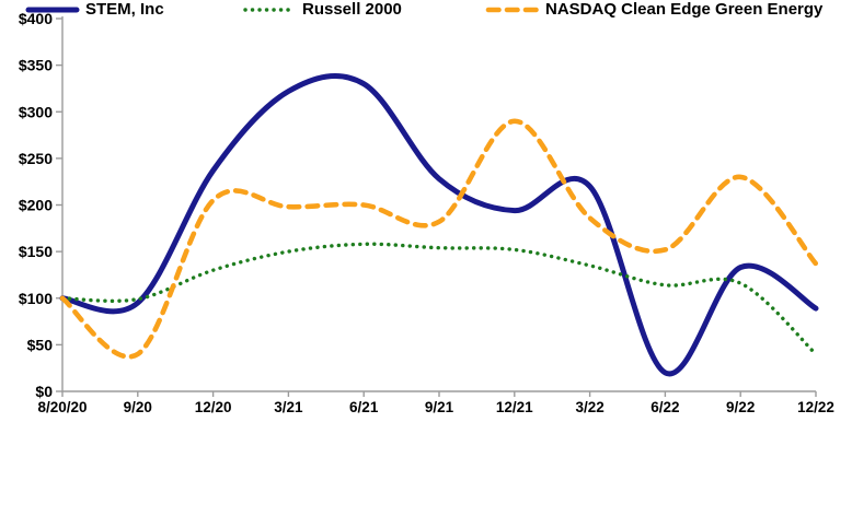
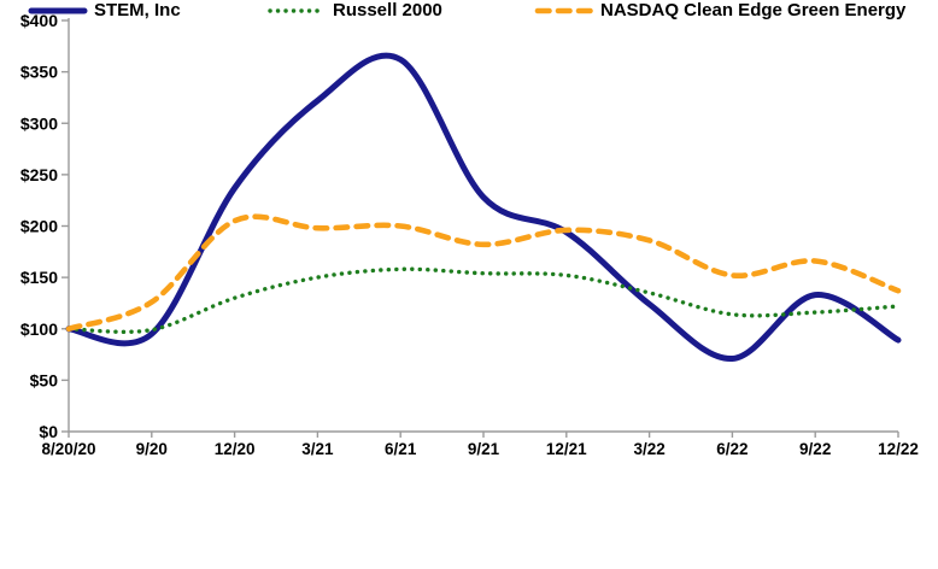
NASDAQ Clean Edge Green Energy/9/20: $40 -> $130
STEM, Inc/6/21: $330 -> $360
NASDAQ Clean Edge Green Energy/12/21: $290 -> $200
STEM, Inc/3/22: $220 -> $120
STEM, Inc/6/22: $20 -> $70
NASDAQ Clean Edge Green Energy/9/22: $230 -> $170
Russell 2000/12/22: $40 -> $120
